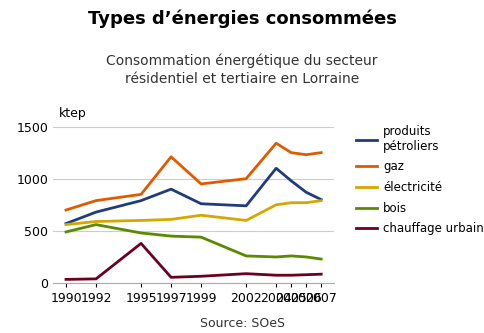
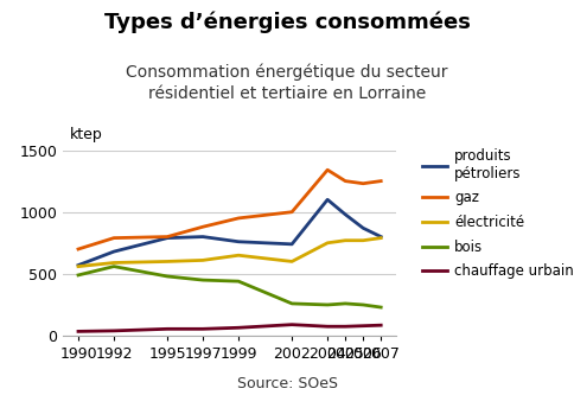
gaz/1995: 850 -> 800
chauffage urbain/1995: 380 -> 60
produits pétroliers/1997: 900 -> 800
gaz/1997: 1210 -> 880
